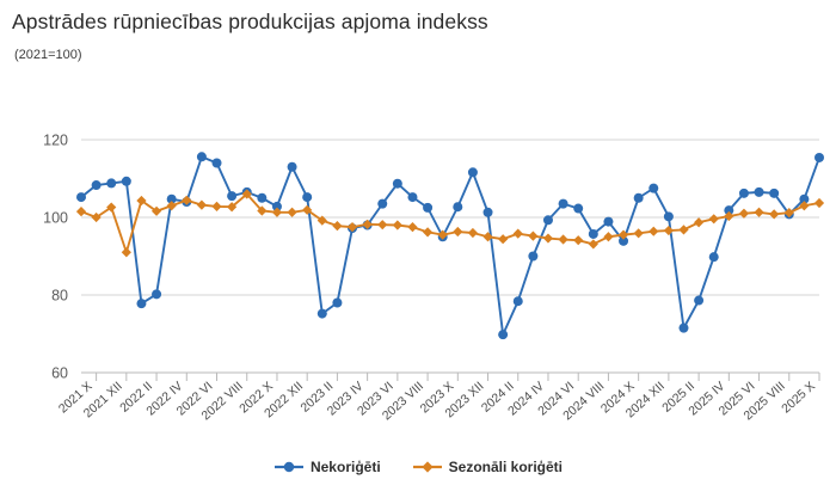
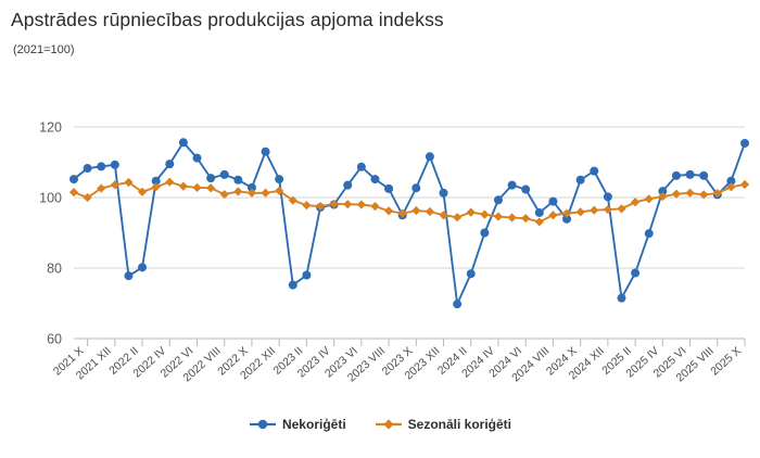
Sezonāli koriģēti/2021 XII: 91 -> 104
Nekoriģēti/2022 IV: 104 -> 110
Nekoriģēti/2022 VI: 114 -> 111
Sezonāli koriģēti/2022 VIII: 106 -> 101
